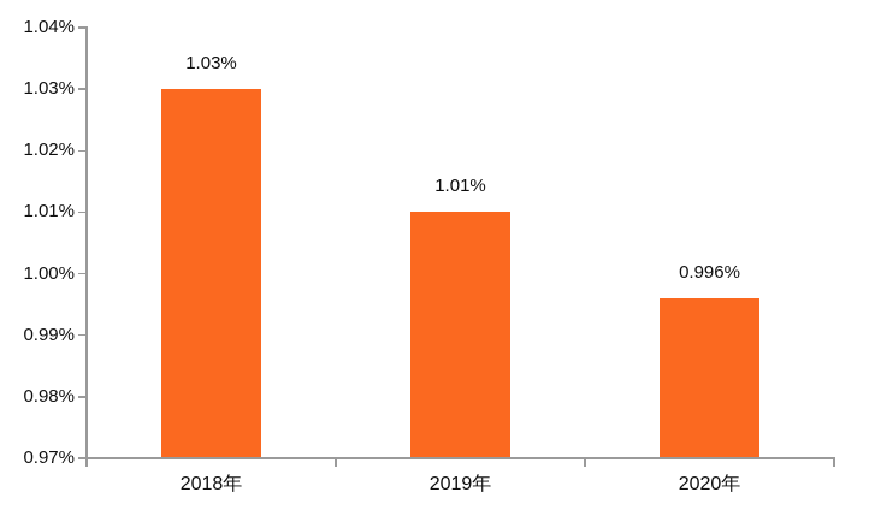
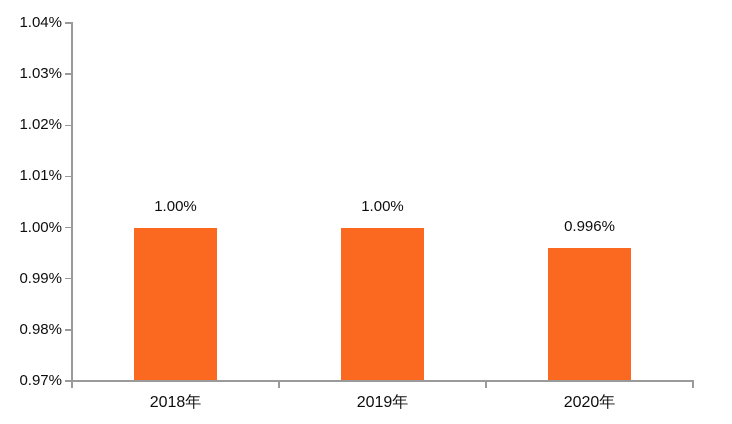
2018年: 1.03% -> 1.00%
2019年: 1.01% -> 1.00%
